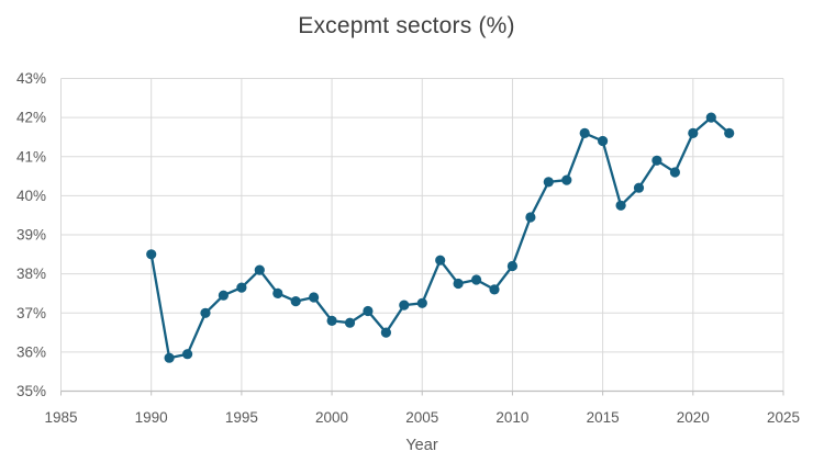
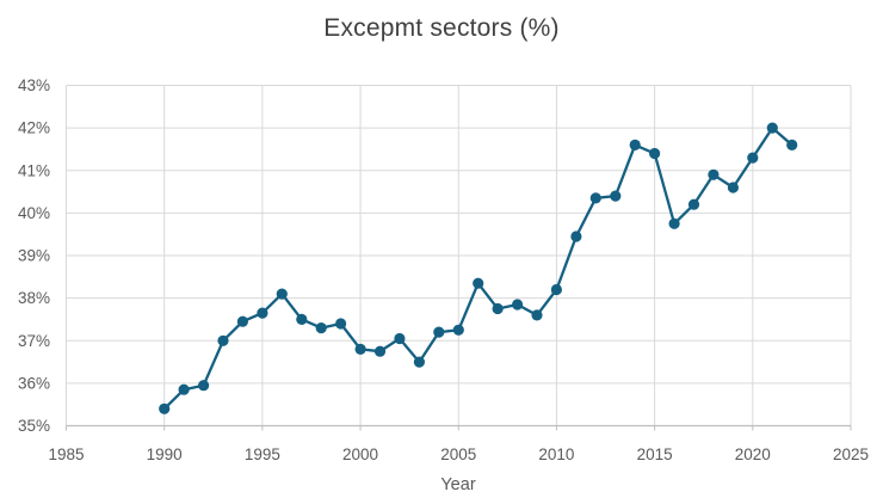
1990: 38.5% -> 35.4%
2020: 41.6% -> 41.3%
